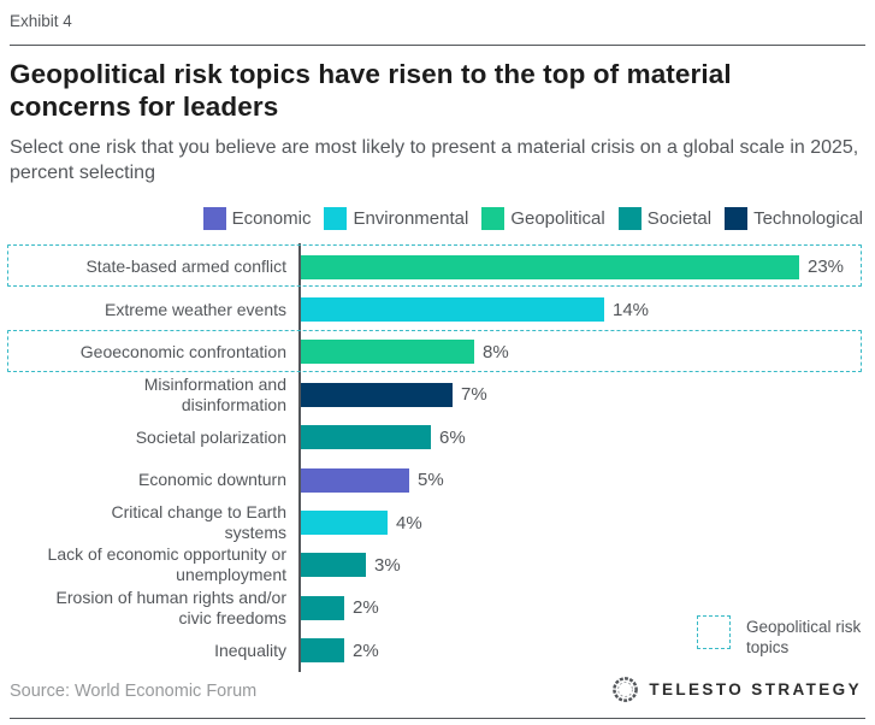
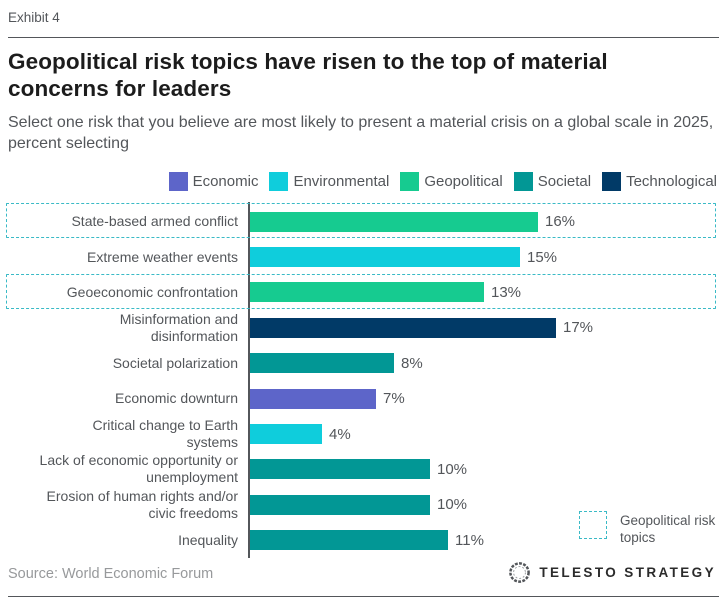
State-based armed conflict: 23% -> 16%
Extreme weather events: 14% -> 15%
Geoeconomic confrontation: 8% -> 13%
Misinformation and disinformation: 7% -> 17%
Societal polarization: 6% -> 8%
Economic downturn: 5% -> 7%
Lack of economic opportunity or unemployment: 3% -> 10%
Erosion of human rights and/or civic freedoms: 2% -> 10%
Inequality: 2% -> 11%
